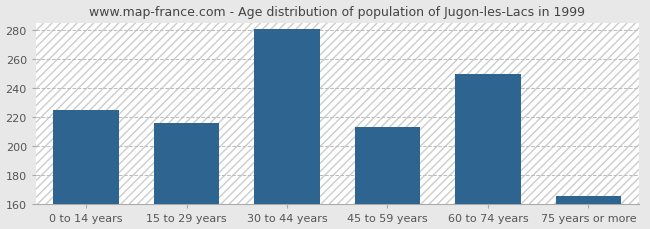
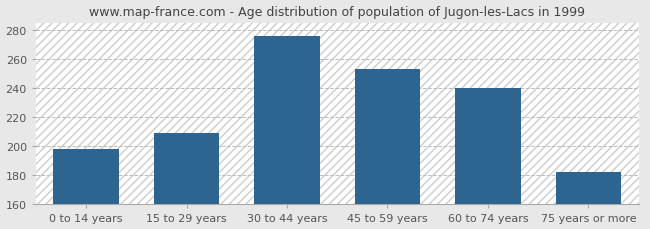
0 to 14 years: 225 -> 198
15 to 29 years: 216 -> 209
30 to 44 years: 281 -> 276
45 to 59 years: 213 -> 253
60 to 74 years: 250 -> 240
75 years or more: 166 -> 182
